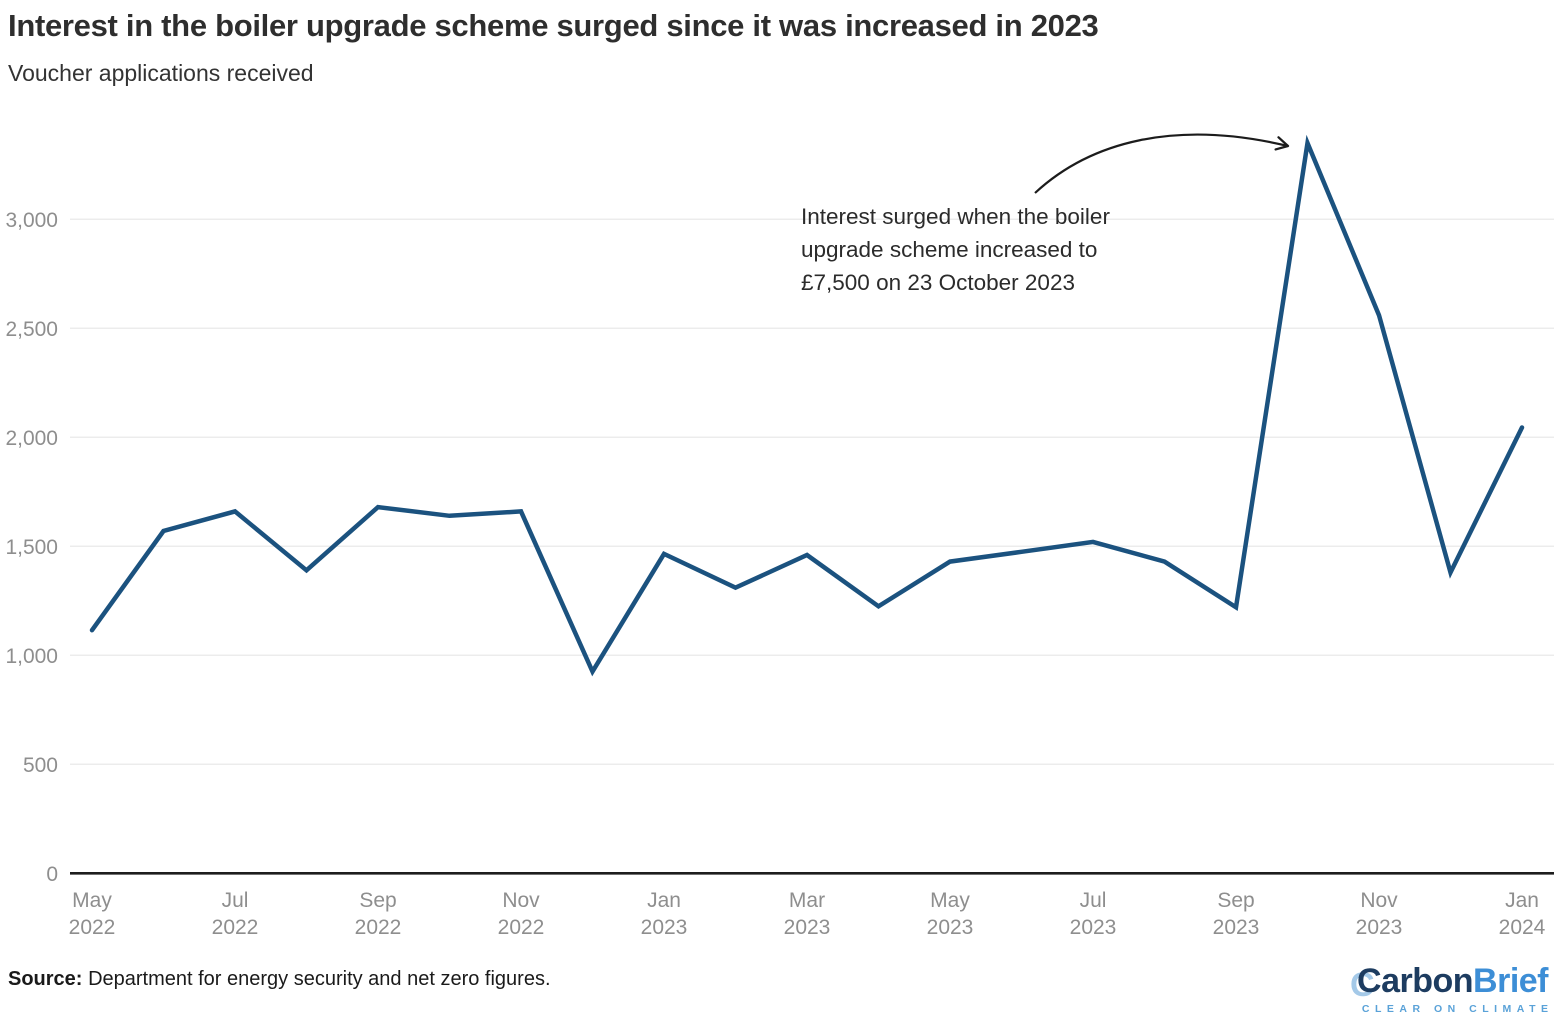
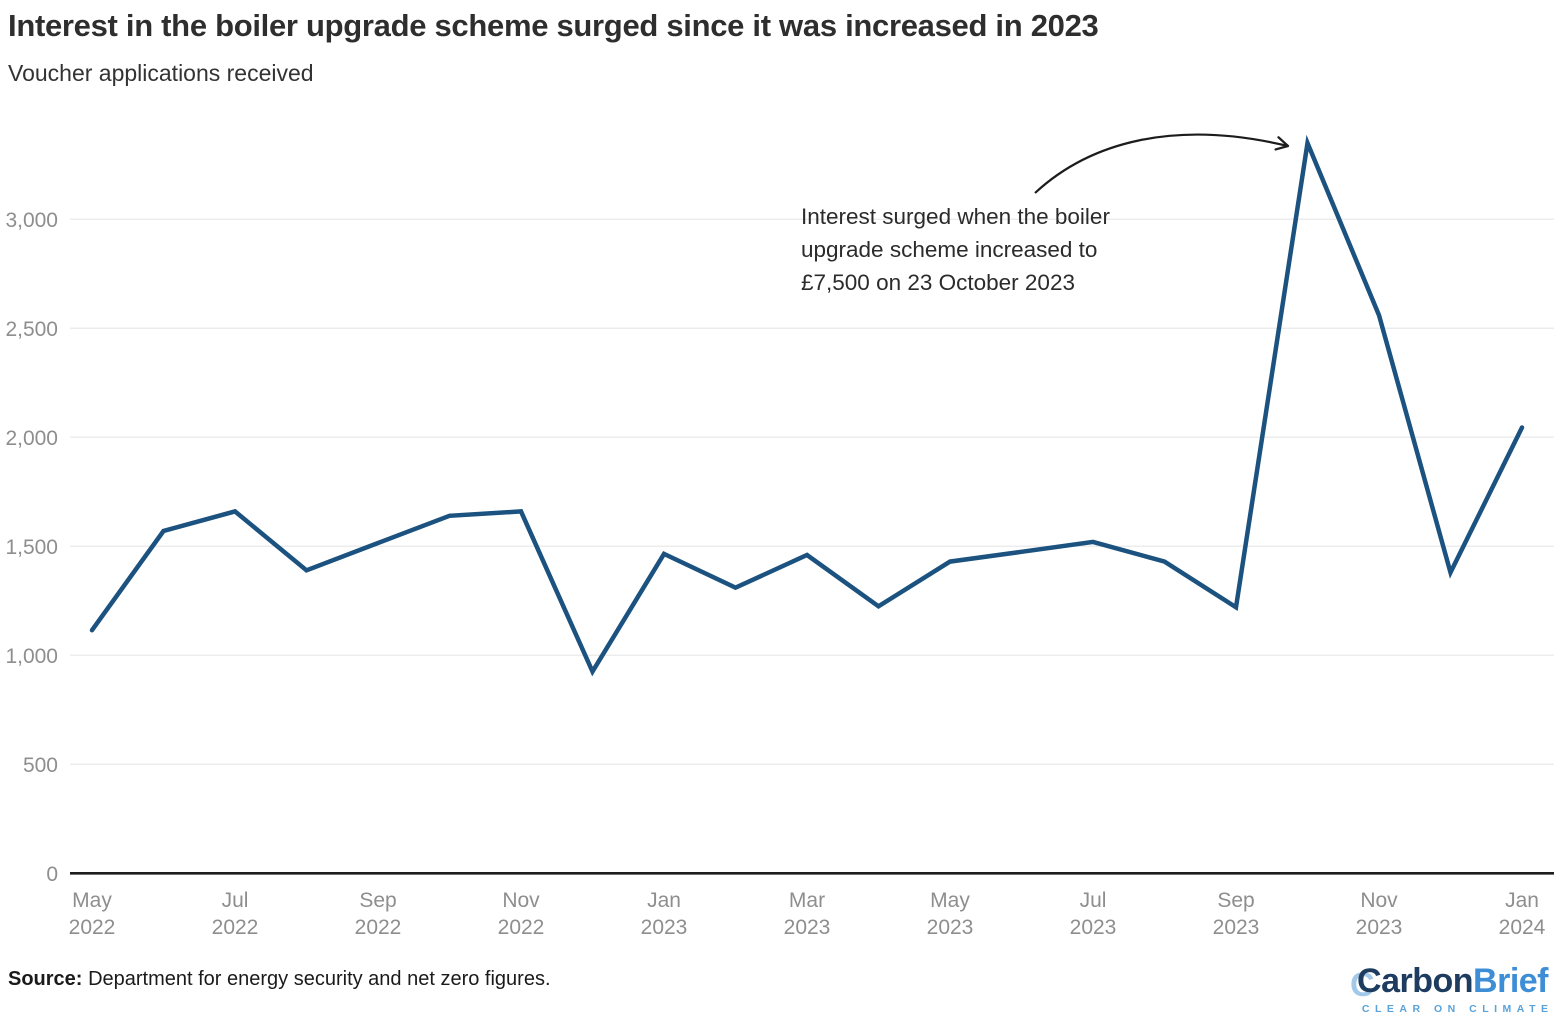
Sep 2022: 1680 -> 1520
